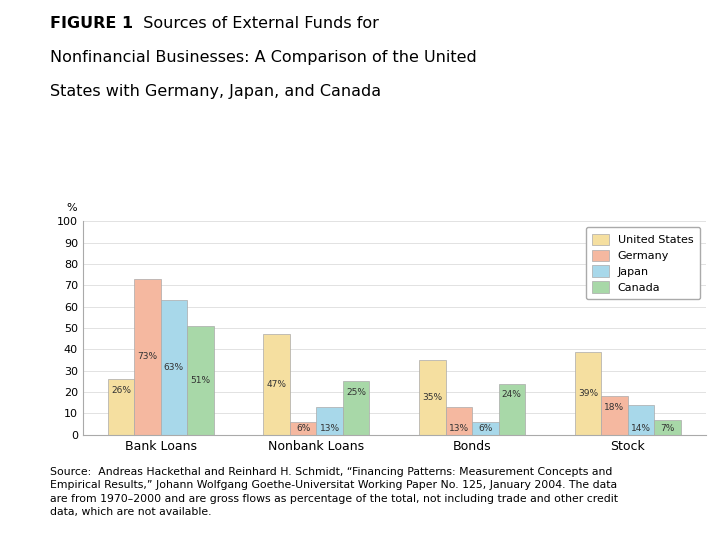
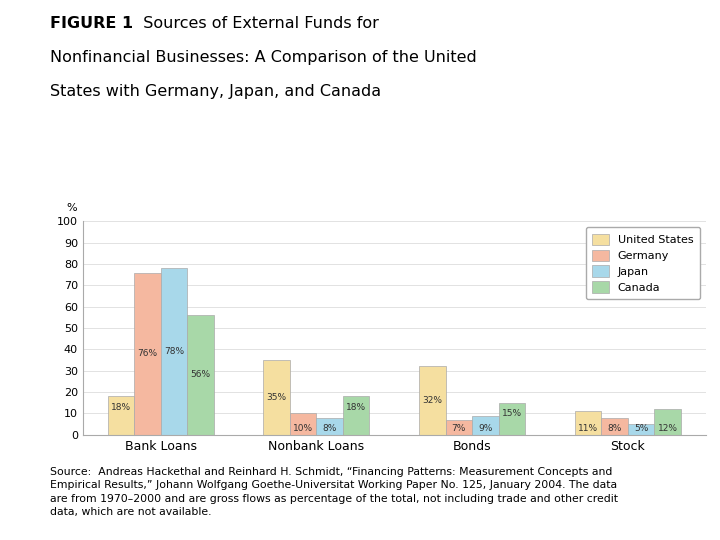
United States/Bank Loans: 26% -> 18%
Germany/Bank Loans: 73% -> 76%
Japan/Bank Loans: 63% -> 78%
Canada/Bank Loans: 51% -> 56%
United States/Nonbank Loans: 47% -> 35%
Germany/Nonbank Loans: 6% -> 10%
Japan/Nonbank Loans: 13% -> 8%
Canada/Nonbank Loans: 25% -> 18%
United States/Bonds: 35% -> 32%
Germany/Bonds: 13% -> 7%
Japan/Bonds: 6% -> 9%
Canada/Bonds: 24% -> 15%
United States/Stock: 39% -> 11%
Germany/Stock: 18% -> 8%
Japan/Stock: 14% -> 5%
Canada/Stock: 7% -> 12%
